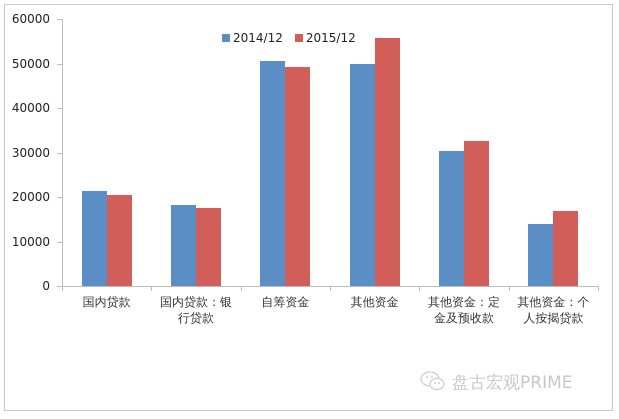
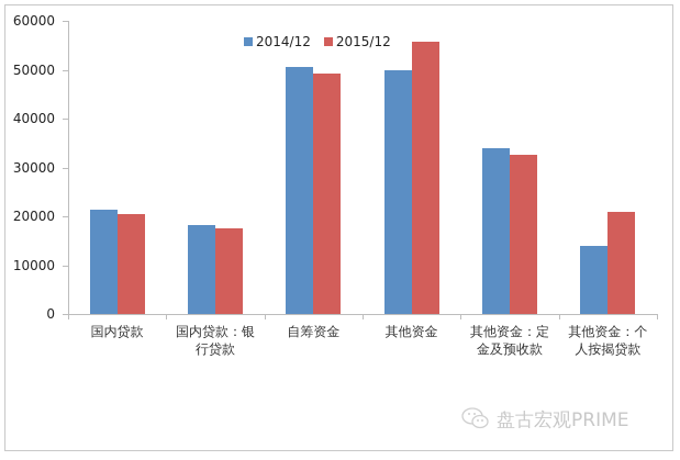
2014/12/其他资金：定金及预收款: 30000 -> 34000
2015/12/其他资金：个人按揭贷款: 17000 -> 21000
